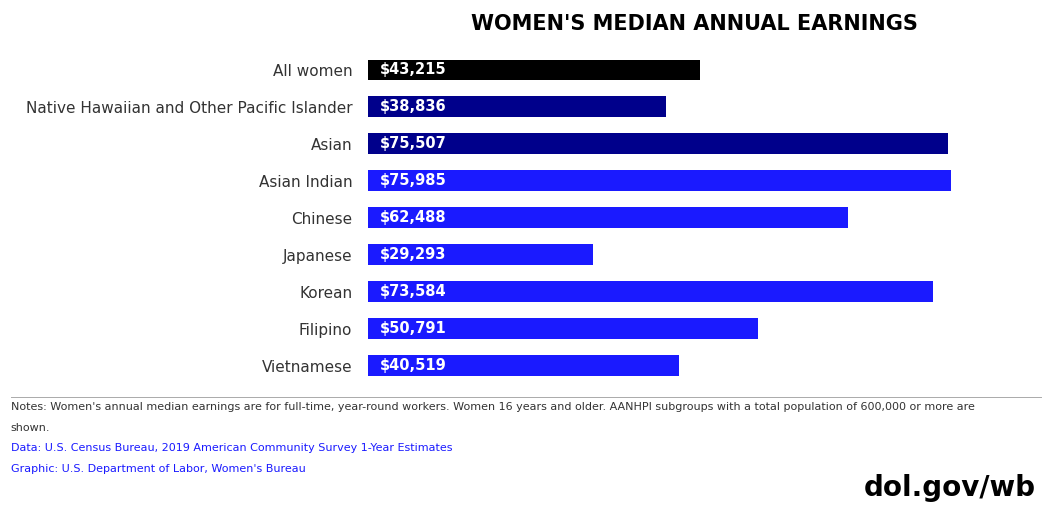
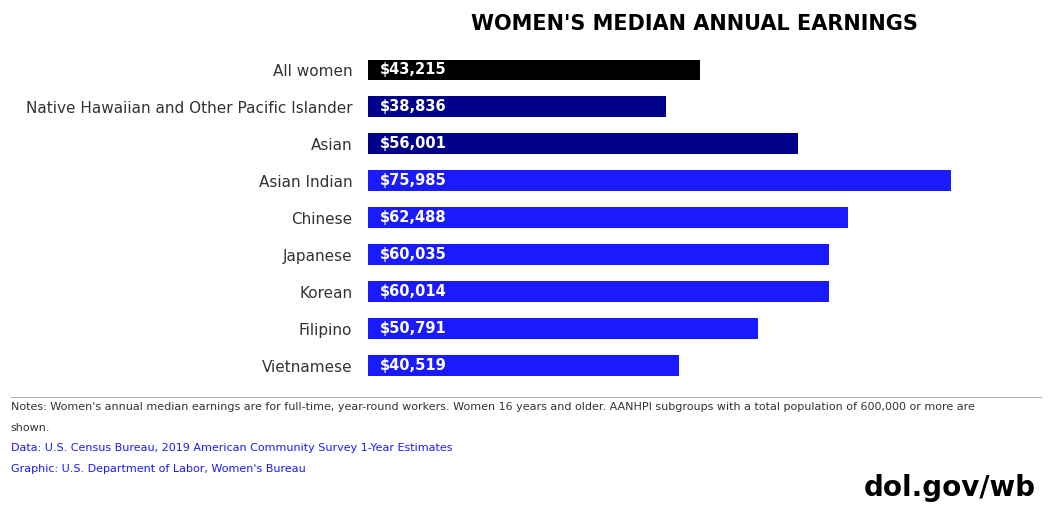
Asian: $75,507 -> $56,001
Japanese: $29,293 -> $60,035
Korean: $73,584 -> $60,014
